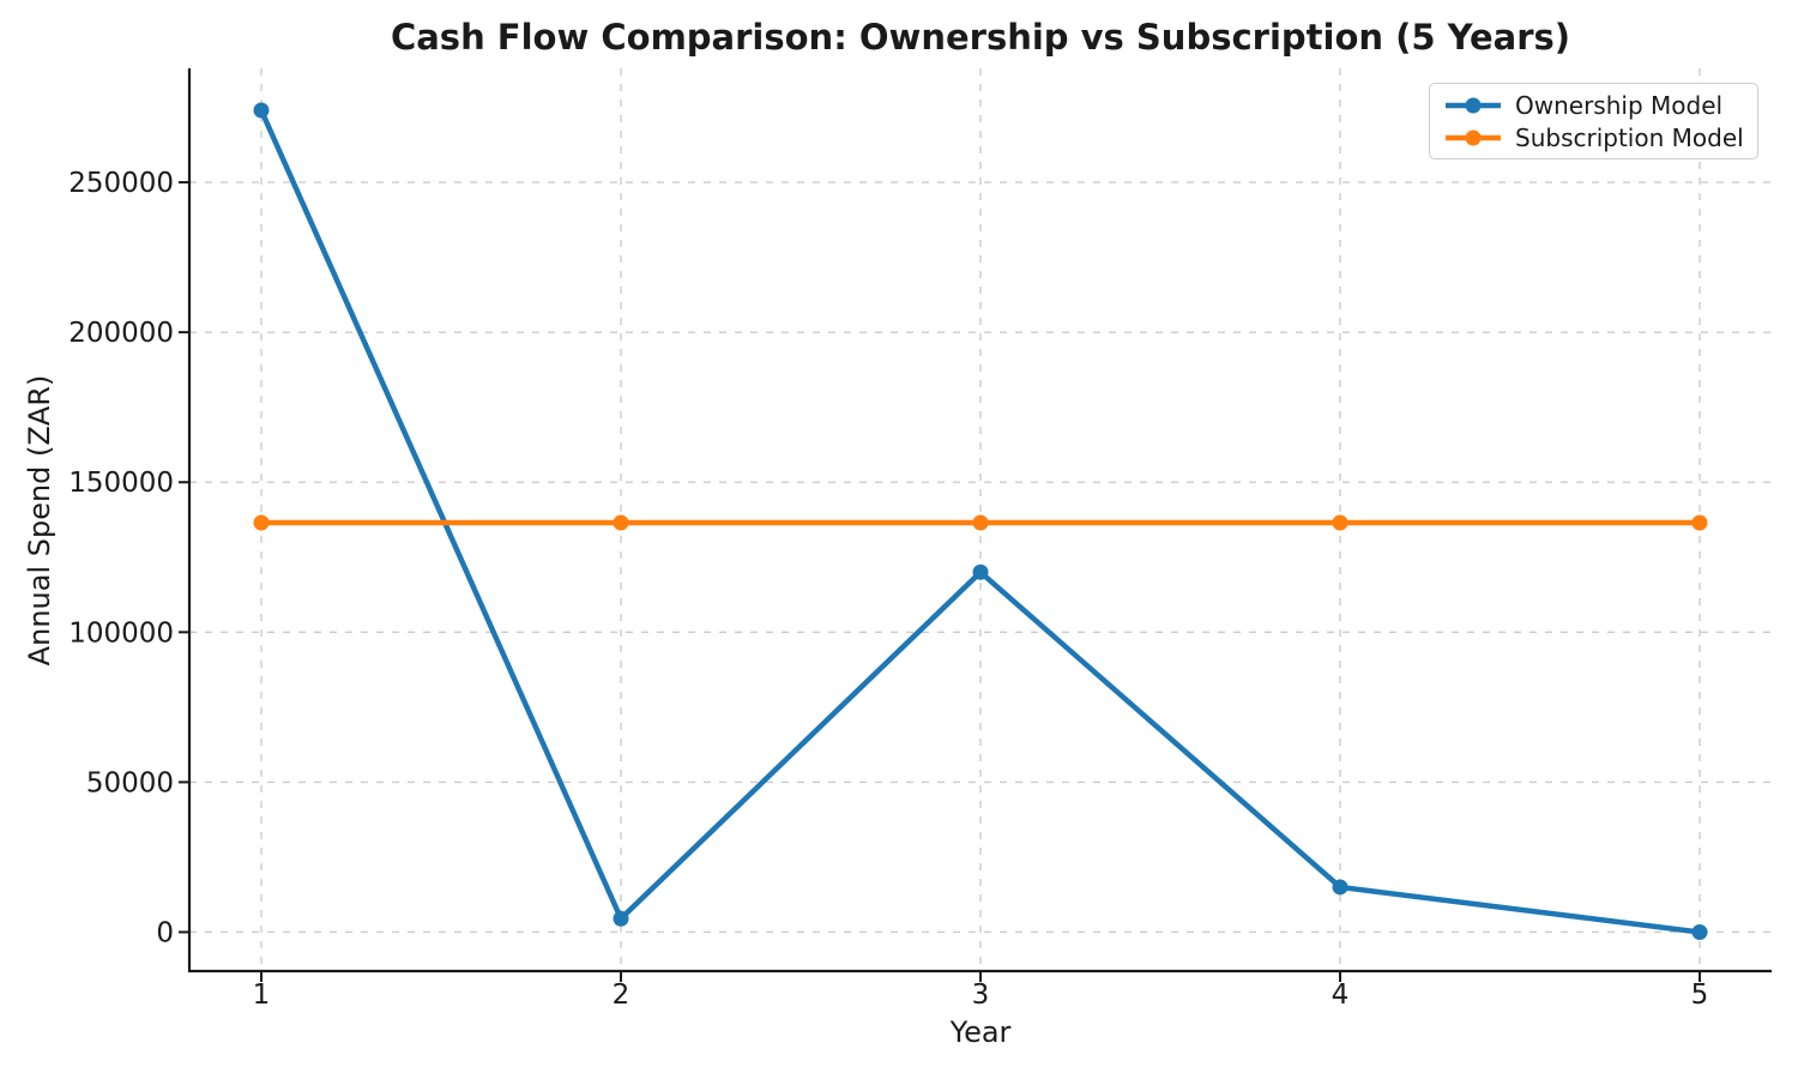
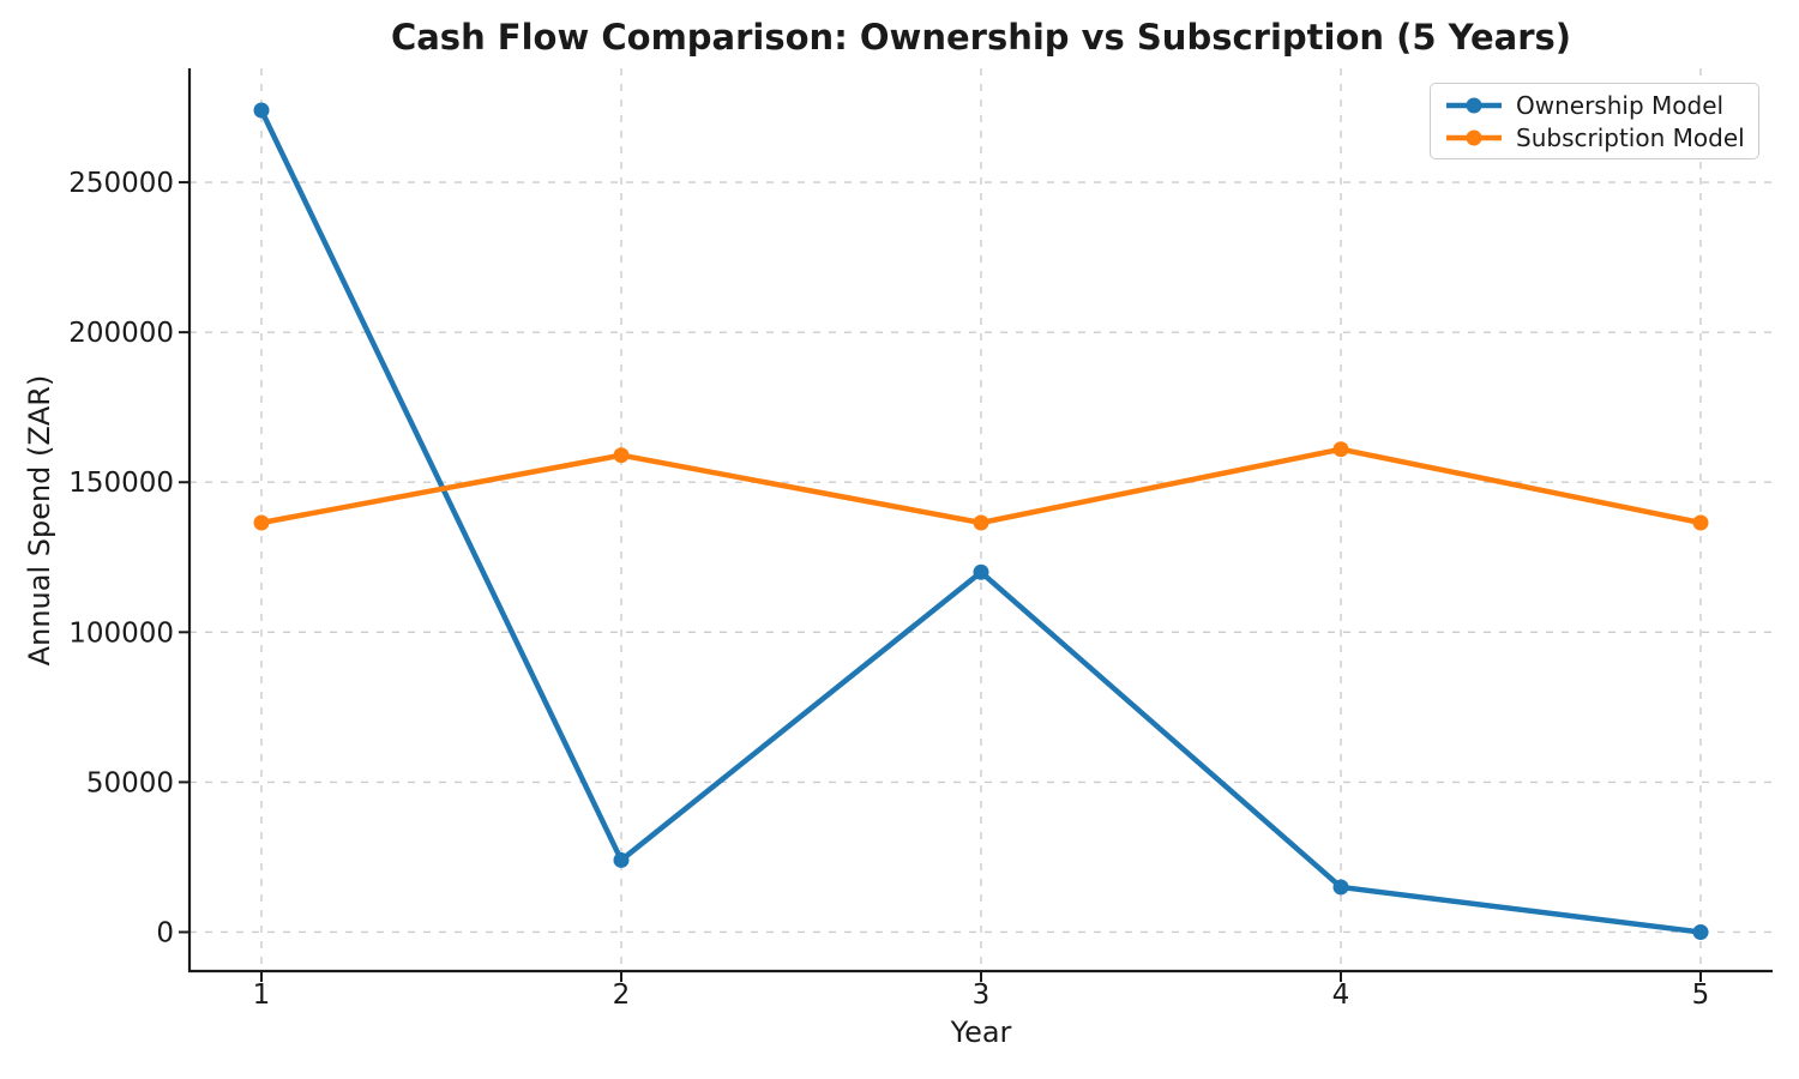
Ownership Model/2: 4000 -> 24000
Subscription Model/2: 136000 -> 159000
Subscription Model/4: 136000 -> 161000
